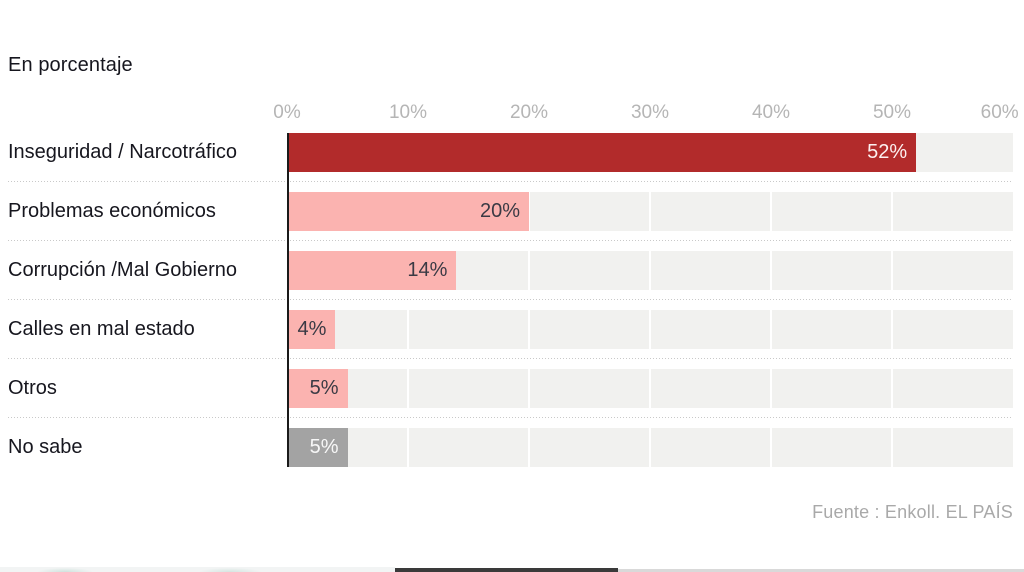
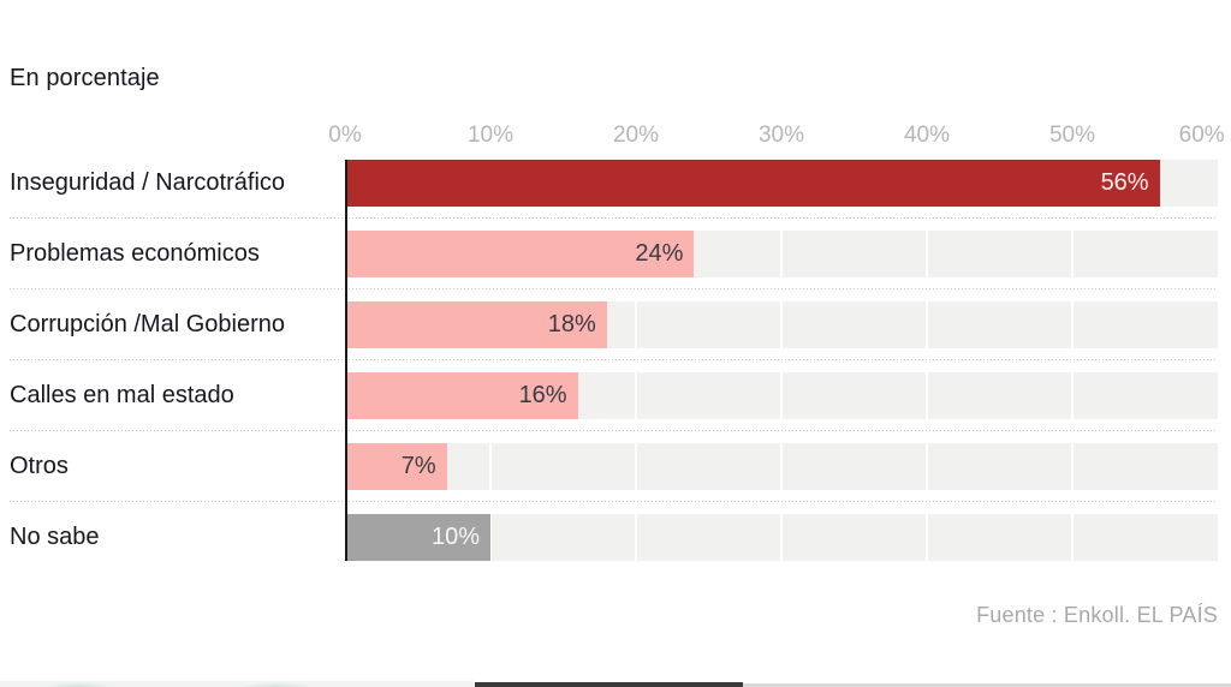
Inseguridad / Narcotráfico: 52% -> 56%
Problemas económicos: 20% -> 24%
Corrupción /Mal Gobierno: 14% -> 18%
Calles en mal estado: 4% -> 16%
Otros: 5% -> 7%
No sabe: 5% -> 10%
